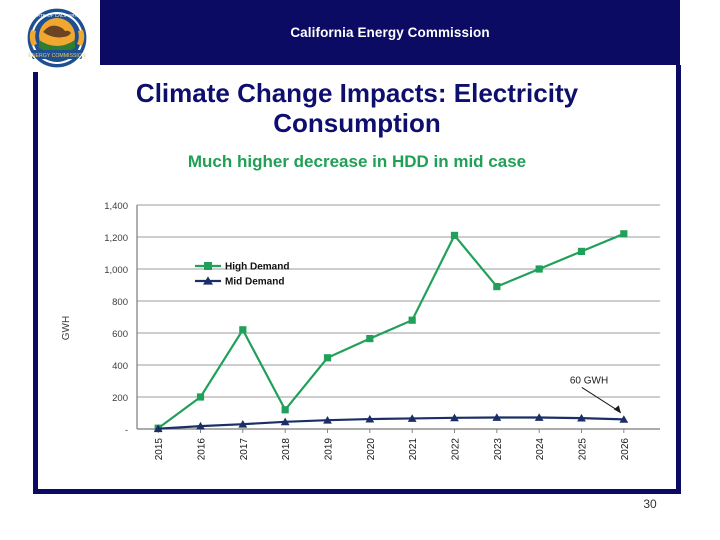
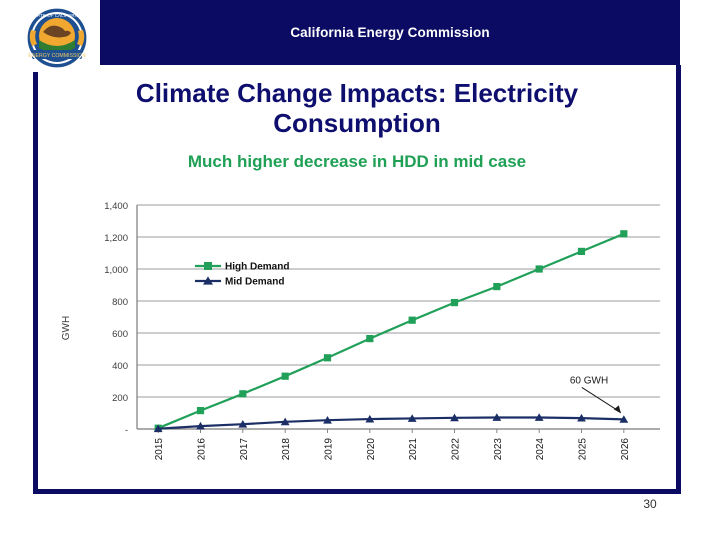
High Demand/2016: 200 -> 120
High Demand/2017: 620 -> 220
High Demand/2018: 120 -> 330
High Demand/2022: 1210 -> 790
